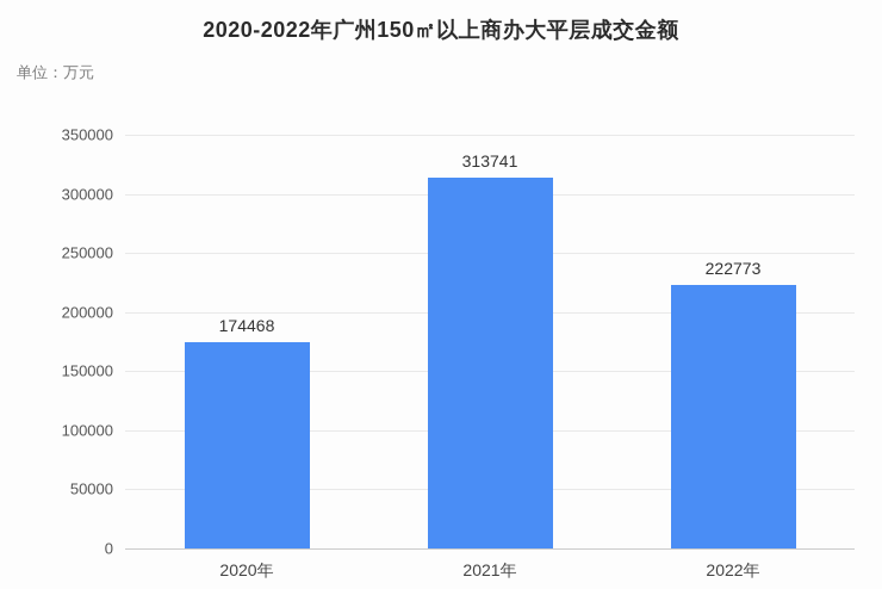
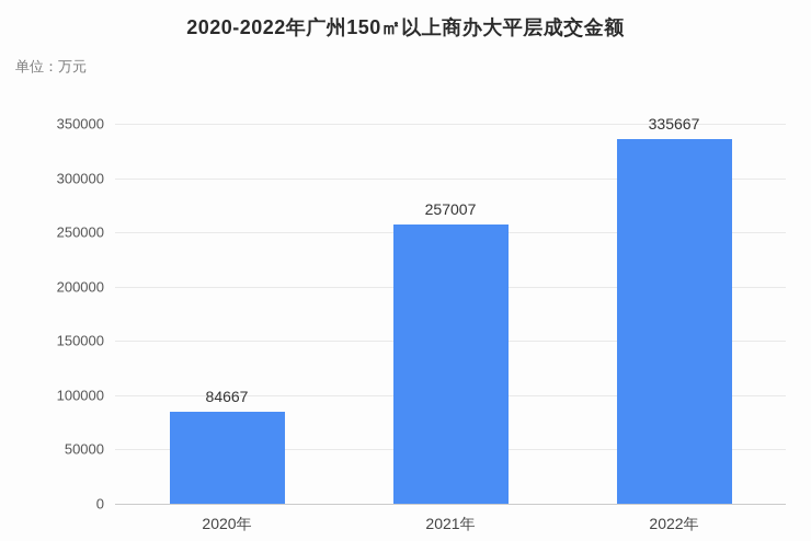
2020年: 174468 -> 84667
2021年: 313741 -> 257007
2022年: 222773 -> 335667
